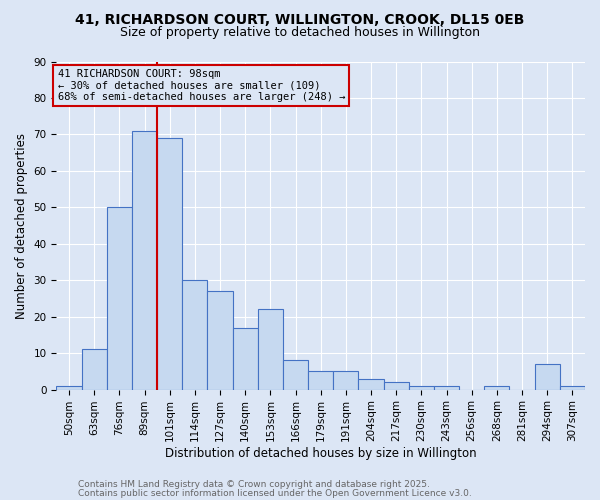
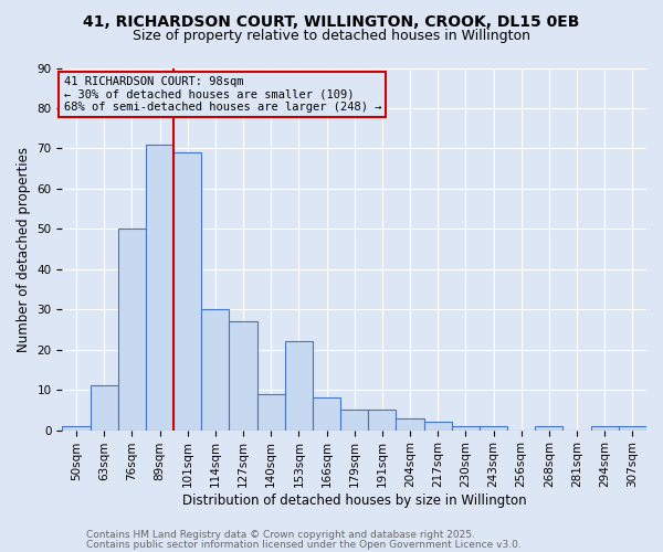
140sqm: 17 -> 9
294sqm: 7 -> 1
